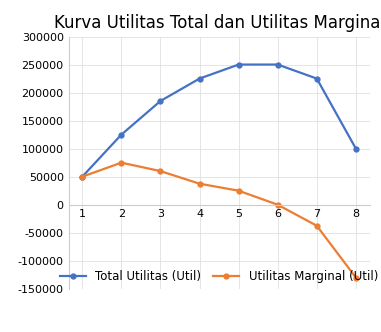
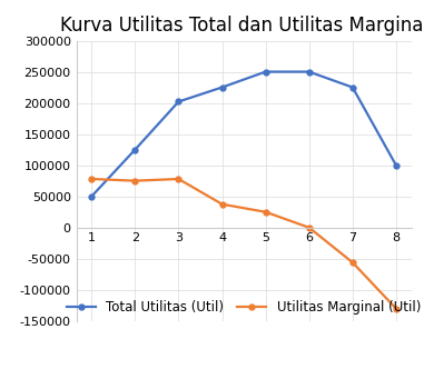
Utilitas Marginal (Util)/1: 50000 -> 78000
Total Utilitas (Util)/3: 185000 -> 202000
Utilitas Marginal (Util)/3: 60000 -> 78000
Utilitas Marginal (Util)/7: -38000 -> -56000
